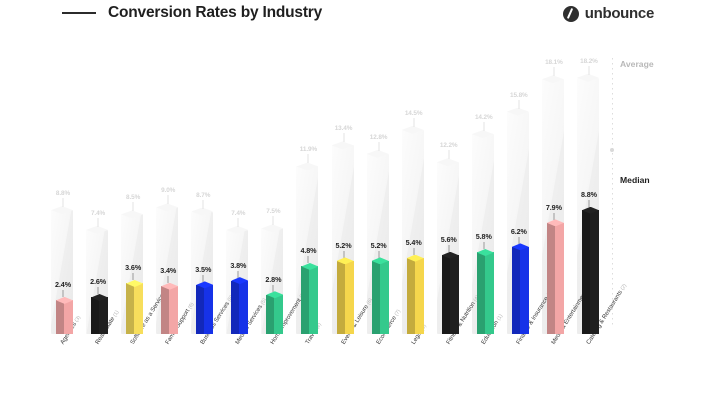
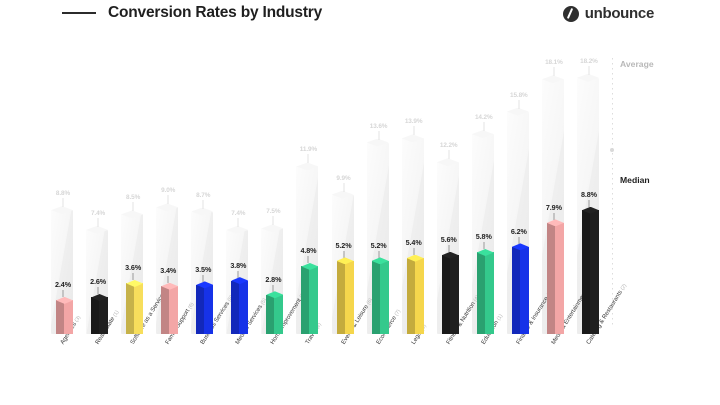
Average/Events & Leisure: 13.4% -> 9.9%
Average/Ecommerce: 12.8% -> 13.6%
Average/Legal: 14.5% -> 13.9%
